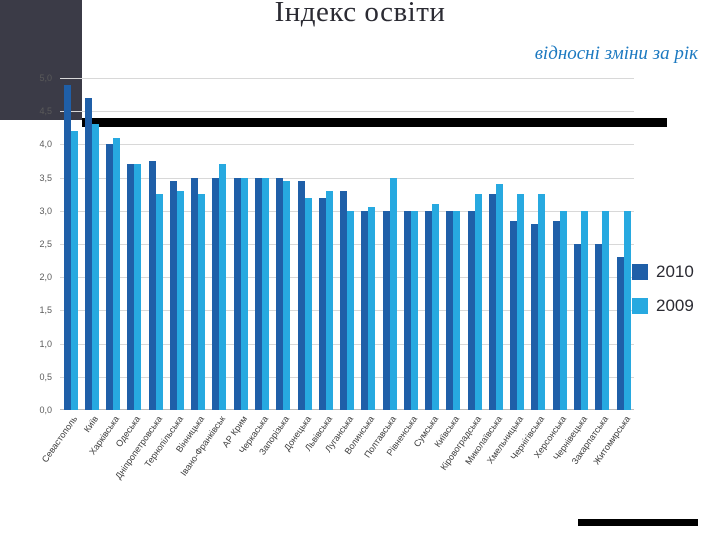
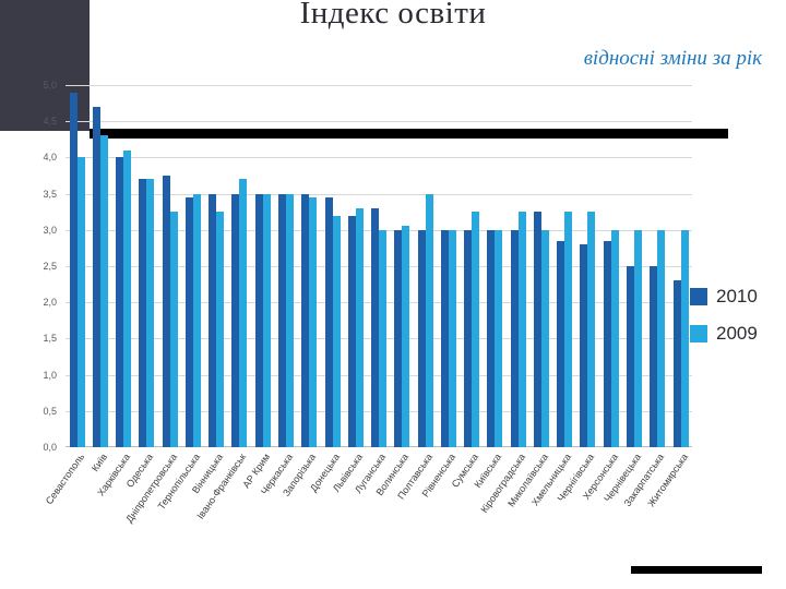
2009/Севастополь: 4,2 -> 4,0
2009/Тернопільська: 3,3 -> 3,5
2009/Сумська: 3,1 -> 3,2
2009/Миколаївська: 3,4 -> 3,0
